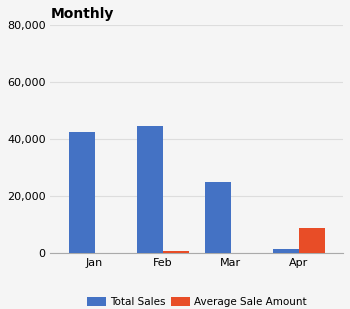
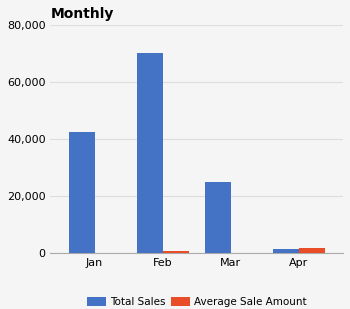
Total Sales/Feb: 44,500 -> 70,000
Average Sale Amount/Apr: 9,000 -> 2,000
